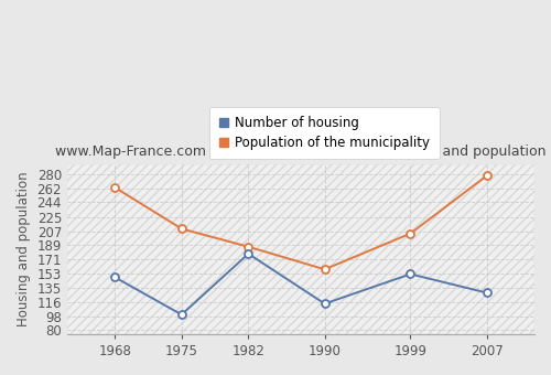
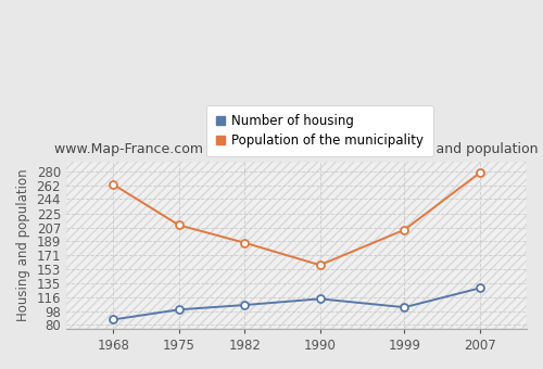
Number of housing/1968: 148 -> 87
Number of housing/1982: 178 -> 106
Number of housing/1999: 152 -> 103
